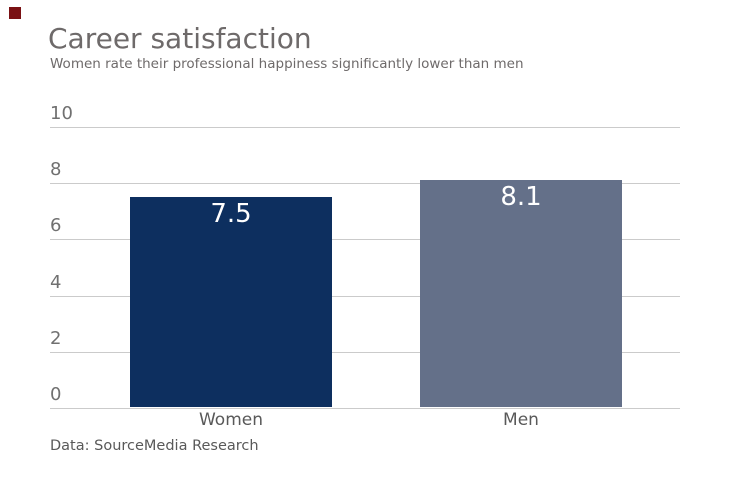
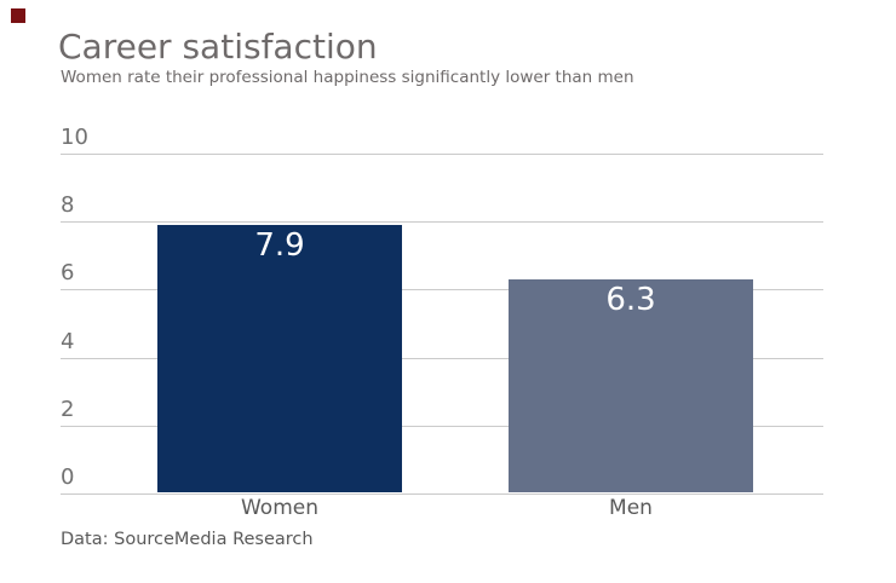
Women: 7.5 -> 7.9
Men: 8.1 -> 6.3
